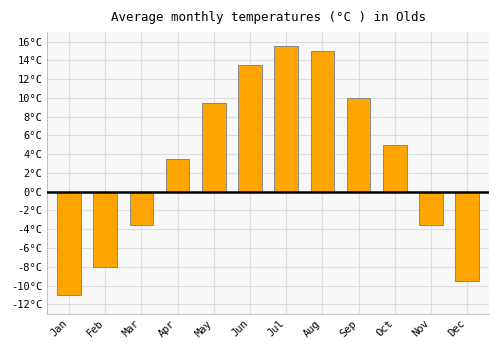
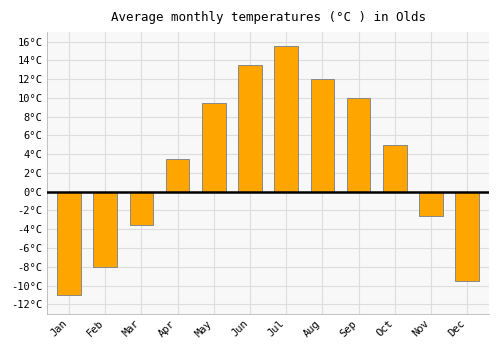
Aug: 15.0°C -> 12.0°C
Nov: -3.5°C -> -2.6°C
